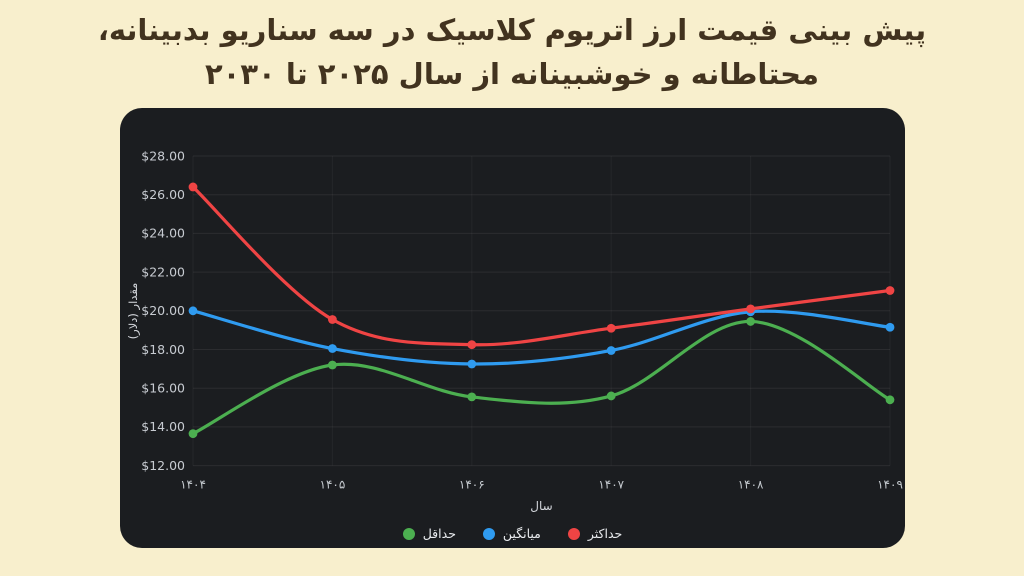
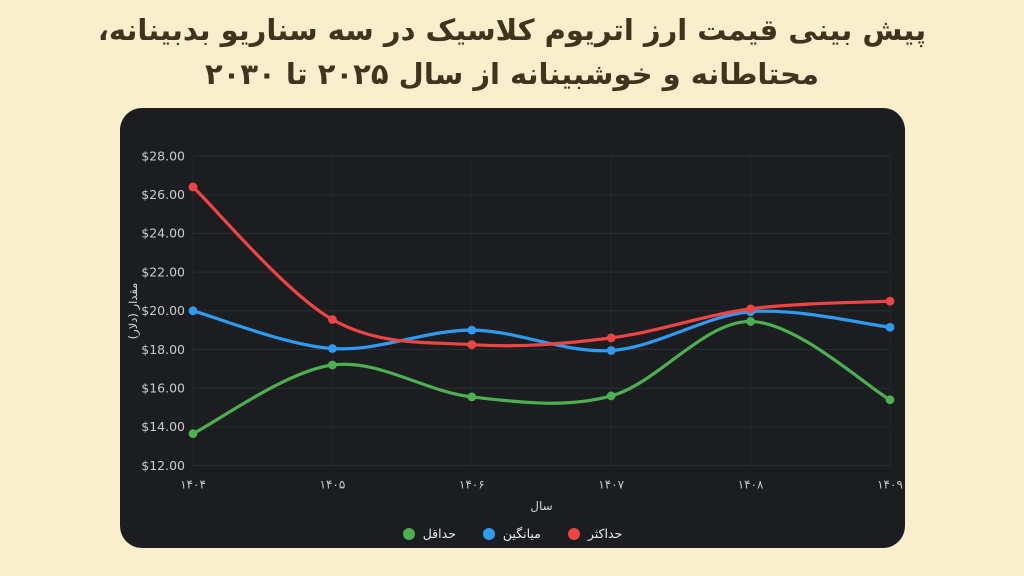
میانگین/۱۴۰۶: $17.2 -> $19.0
حداکثر/۱۴۰۷: $19.1 -> $18.6
حداکثر/۱۴۰۹: $21.1 -> $20.5
